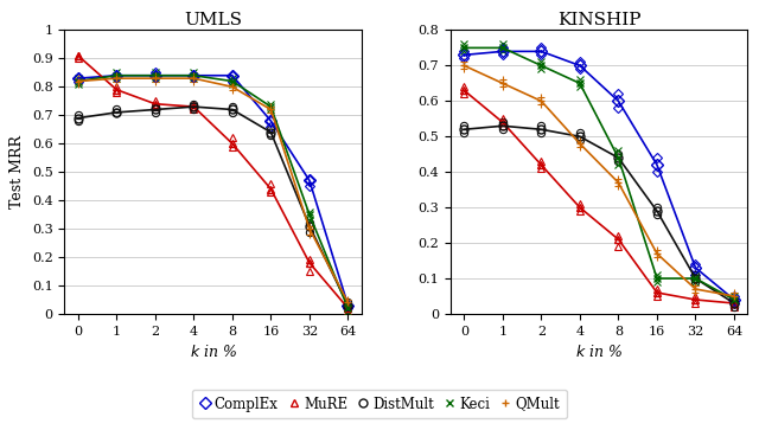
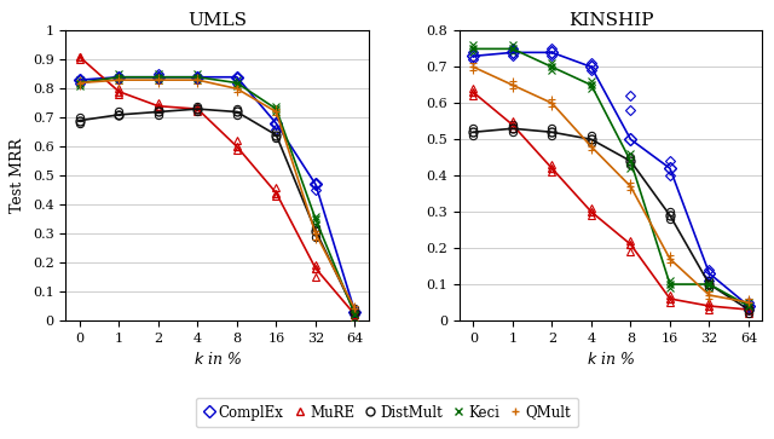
KINSHIP/ComplEx/8: 0.60 -> 0.50
